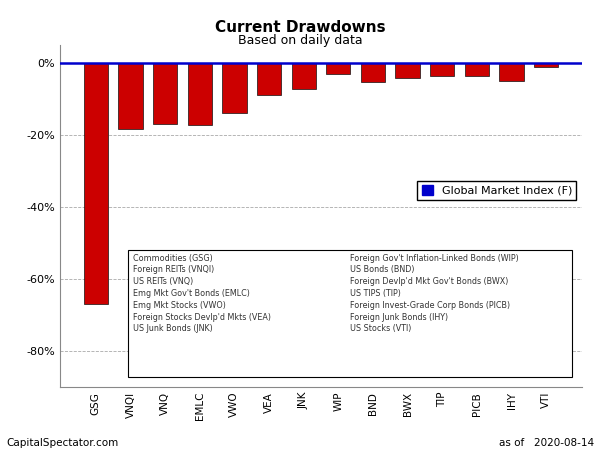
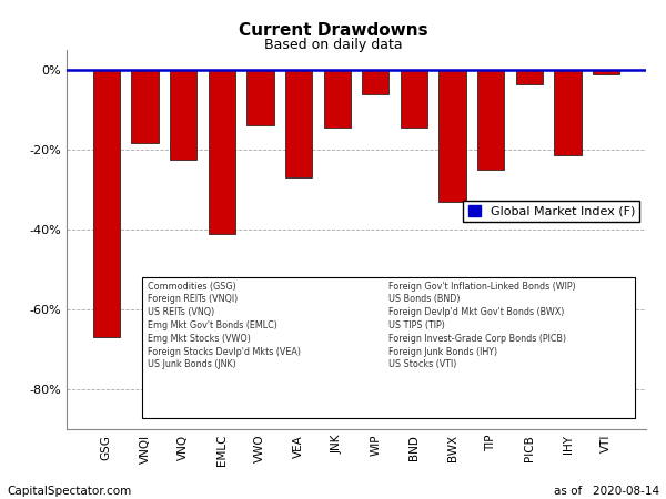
VNQ: -17.0% -> -22.5%
EMLC: -17.3% -> -41.0%
VEA: -9.0% -> -27.0%
JNK: -7.2% -> -14.5%
WIP: -3.0% -> -6.0%
BND: -5.2% -> -14.5%
BWX: -4.2% -> -33.0%
TIP: -3.5% -> -25.0%
IHY: -5.0% -> -21.5%
